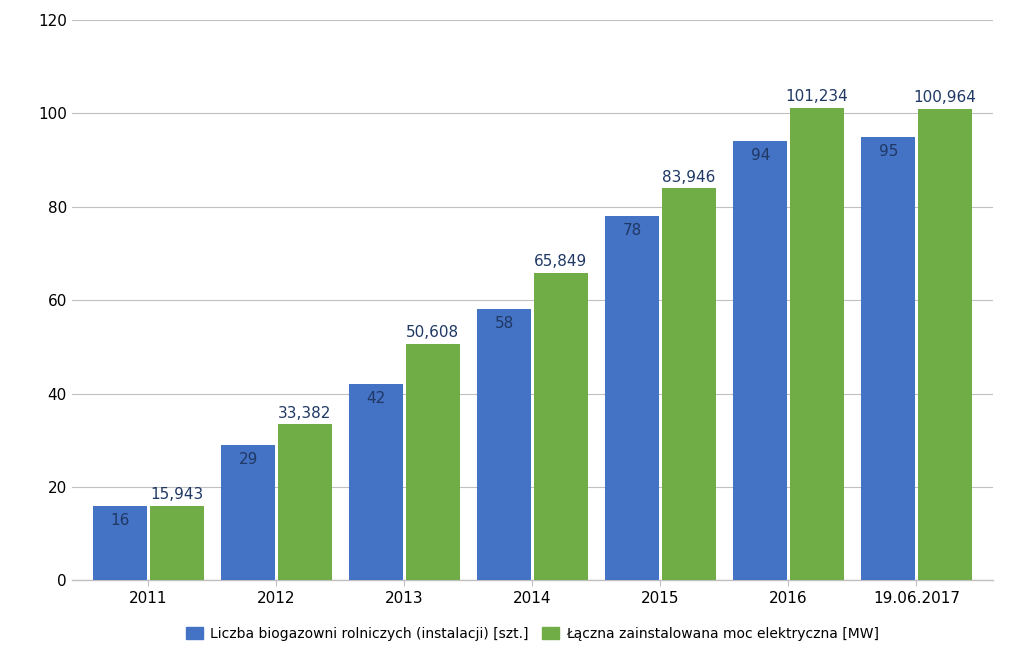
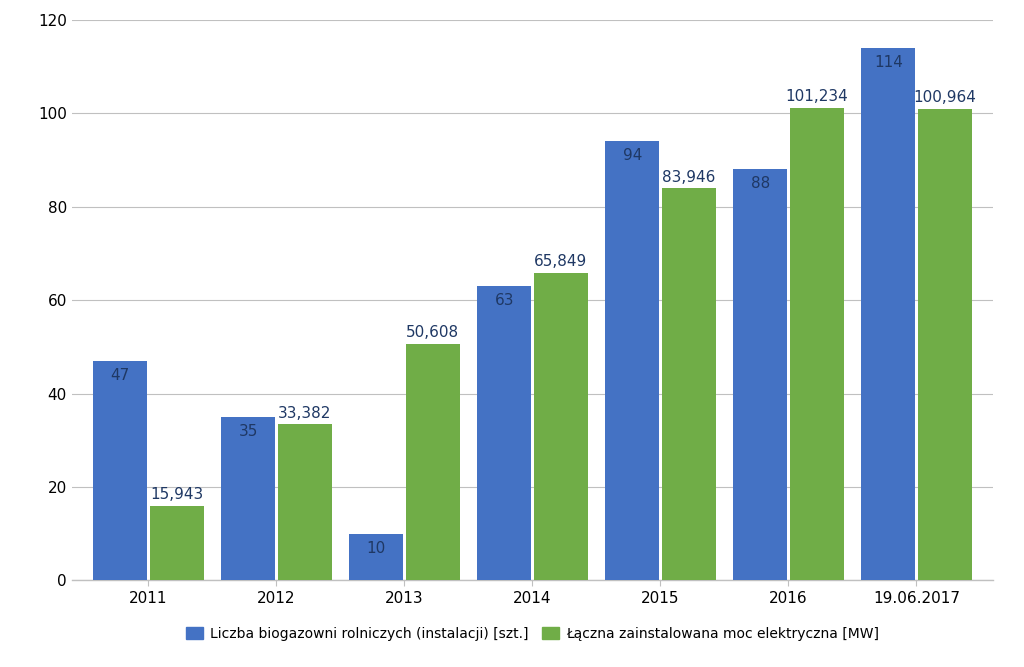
Liczba biogazowni rolniczych (instalacji) [szt.]/2011: 16 -> 47
Liczba biogazowni rolniczych (instalacji) [szt.]/2012: 29 -> 35
Liczba biogazowni rolniczych (instalacji) [szt.]/2013: 42 -> 10
Liczba biogazowni rolniczych (instalacji) [szt.]/2014: 58 -> 63
Liczba biogazowni rolniczych (instalacji) [szt.]/2015: 78 -> 94
Liczba biogazowni rolniczych (instalacji) [szt.]/2016: 94 -> 88
Liczba biogazowni rolniczych (instalacji) [szt.]/19.06.2017: 95 -> 114
